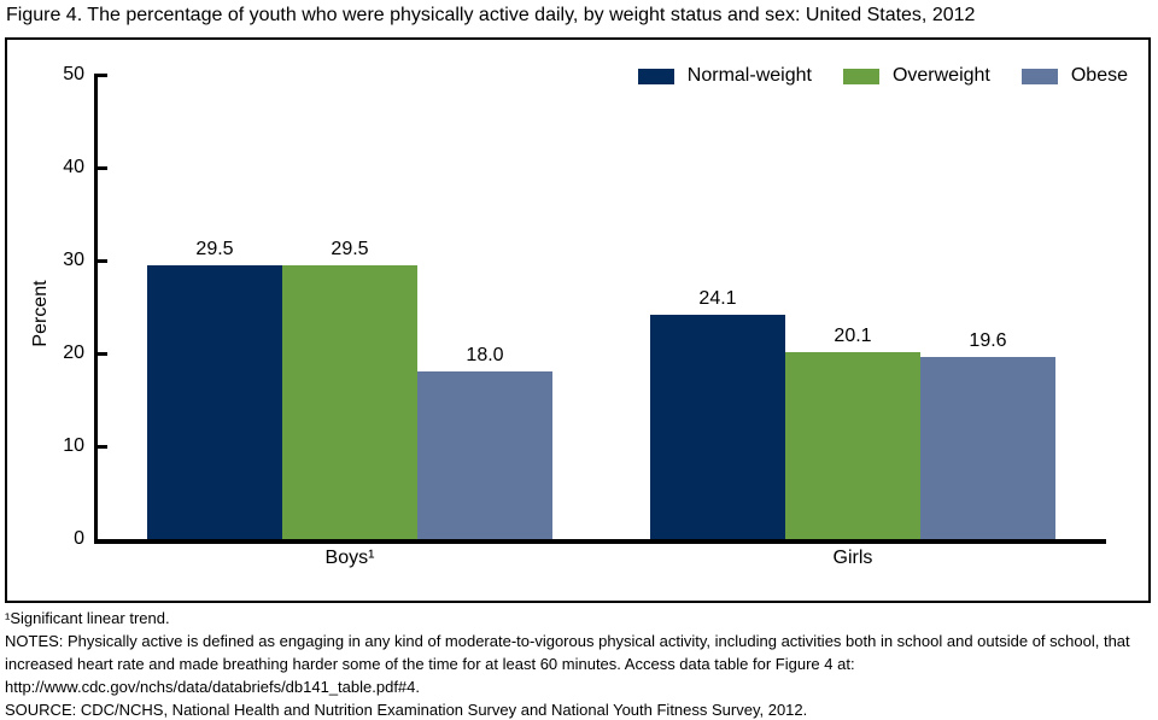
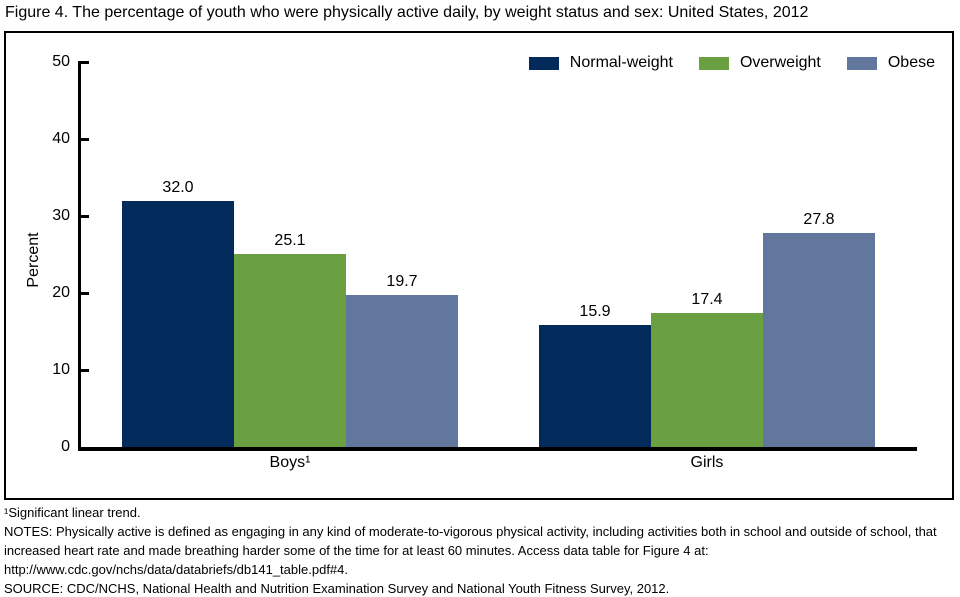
Normal-weight/Boys¹: 29.5 -> 32.0
Overweight/Boys¹: 29.5 -> 25.1
Obese/Boys¹: 18.0 -> 19.7
Normal-weight/Girls: 24.1 -> 15.9
Overweight/Girls: 20.1 -> 17.4
Obese/Girls: 19.6 -> 27.8
